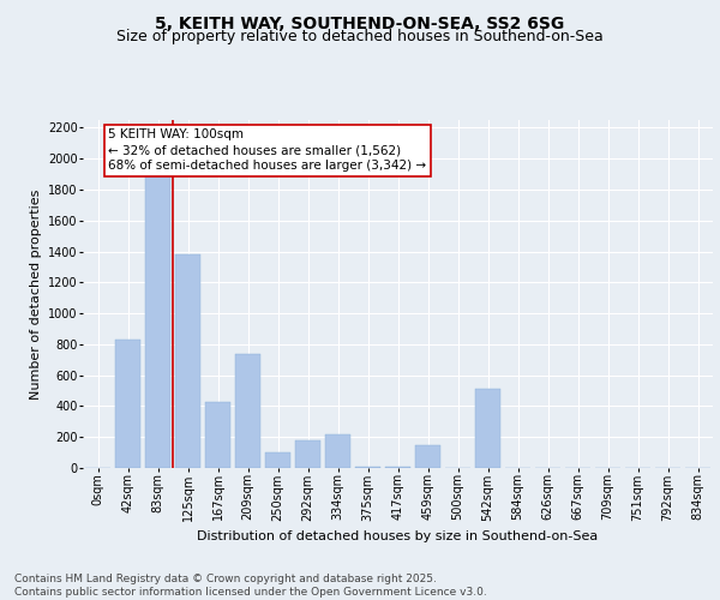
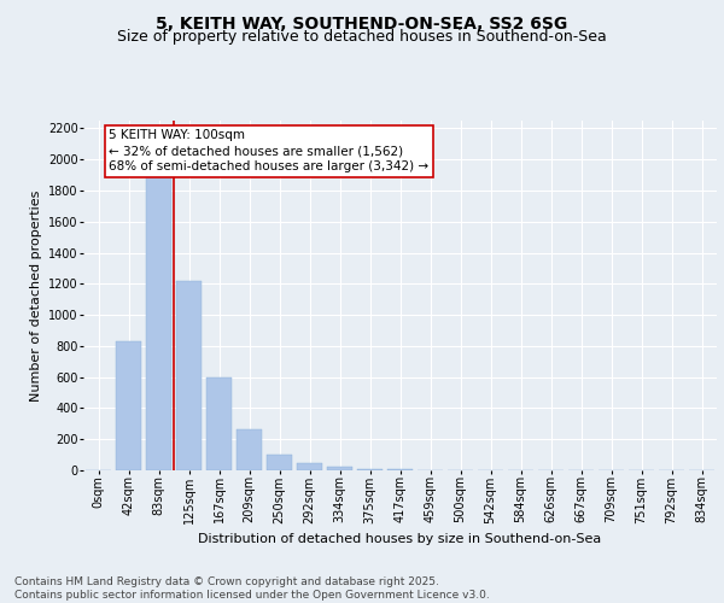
125sqm: 1380 -> 1220
167sqm: 430 -> 600
209sqm: 740 -> 260
292sqm: 180 -> 50
334sqm: 220 -> 20
459sqm: 150 -> 0
542sqm: 510 -> 0
